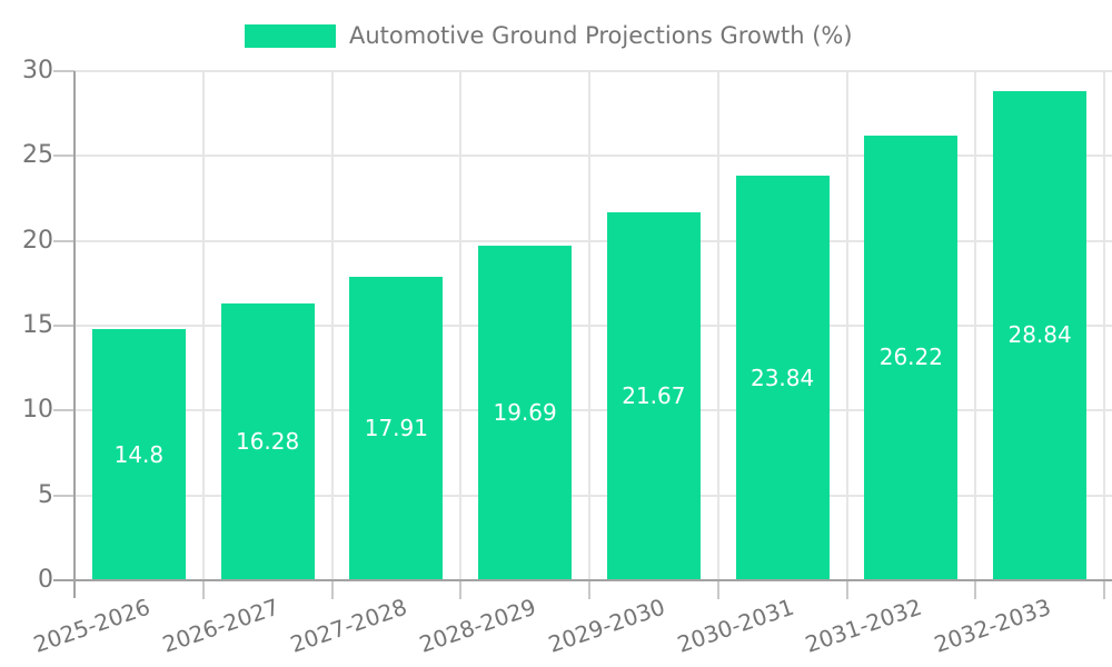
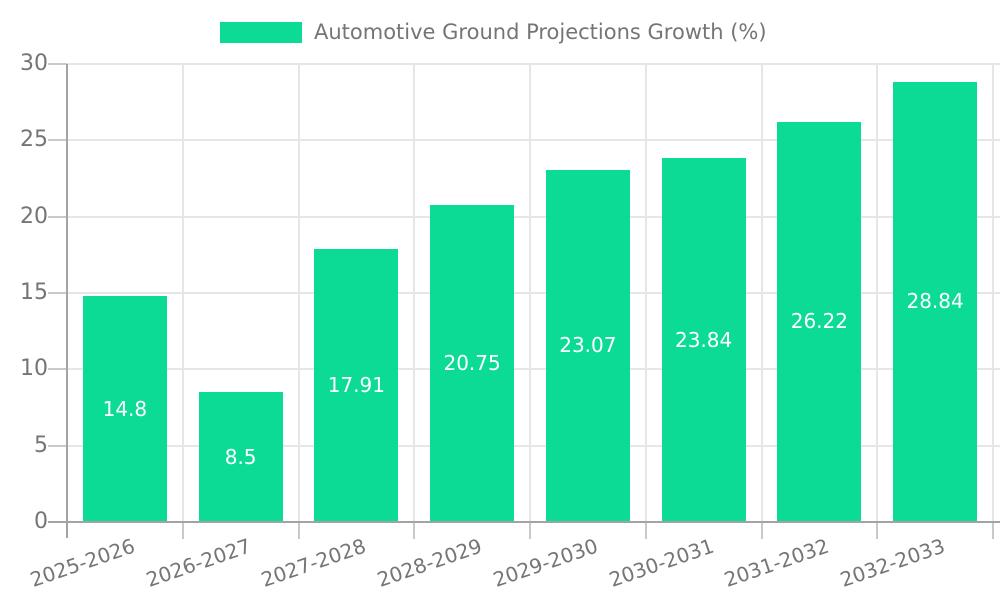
2026-2027: 16.28 -> 8.5
2028-2029: 19.69 -> 20.75
2029-2030: 21.67 -> 23.07
